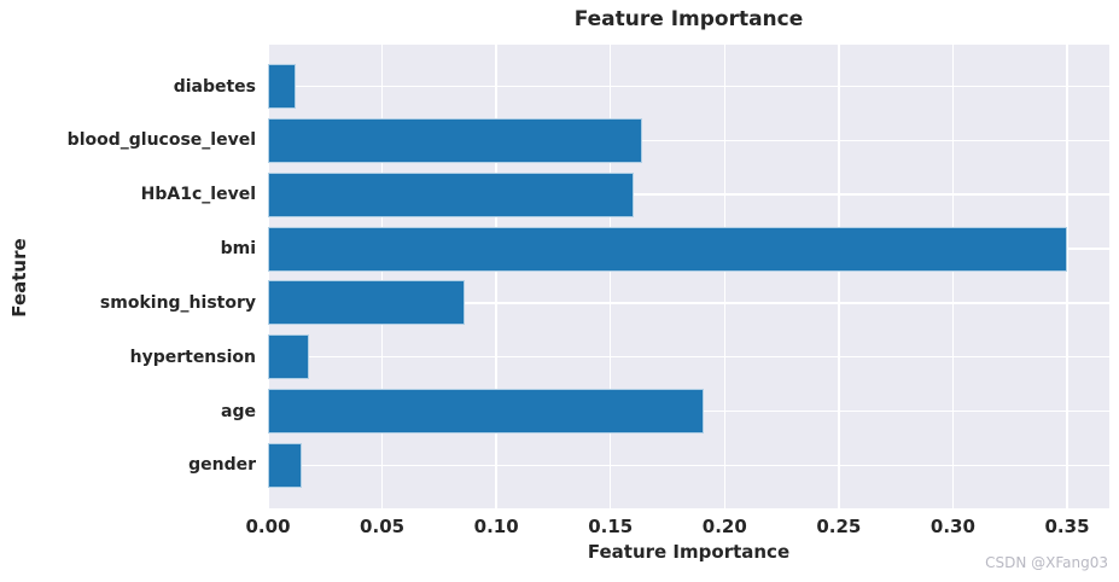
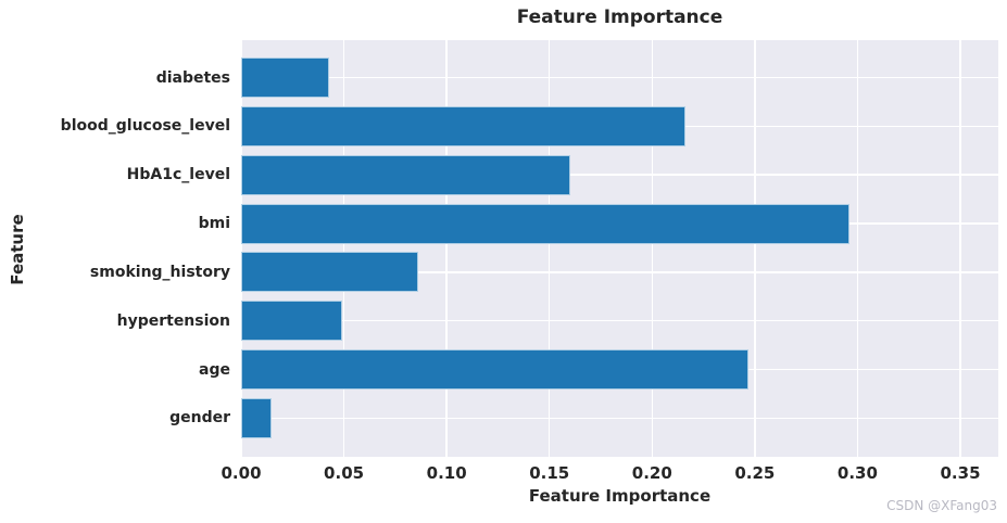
diabetes: 0.012 -> 0.043
blood_glucose_level: 0.164 -> 0.216
bmi: 0.350 -> 0.296
hypertension: 0.018 -> 0.049
age: 0.191 -> 0.247
